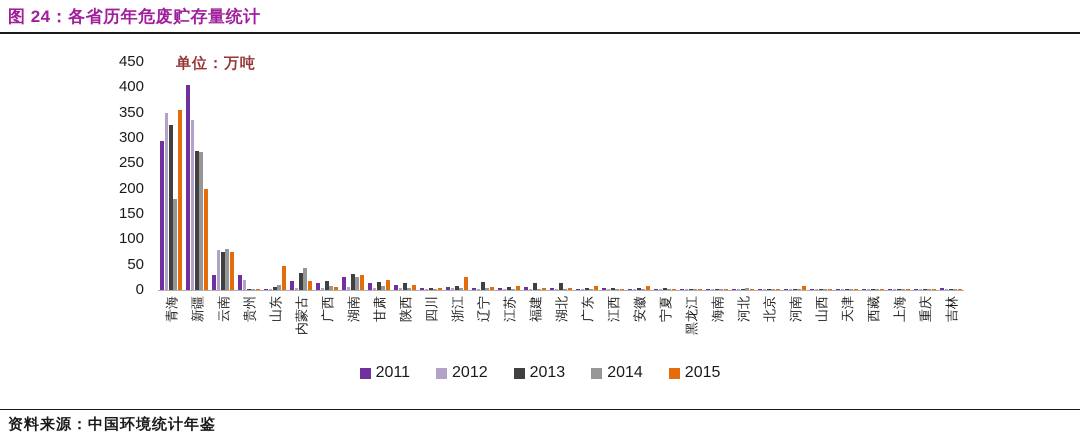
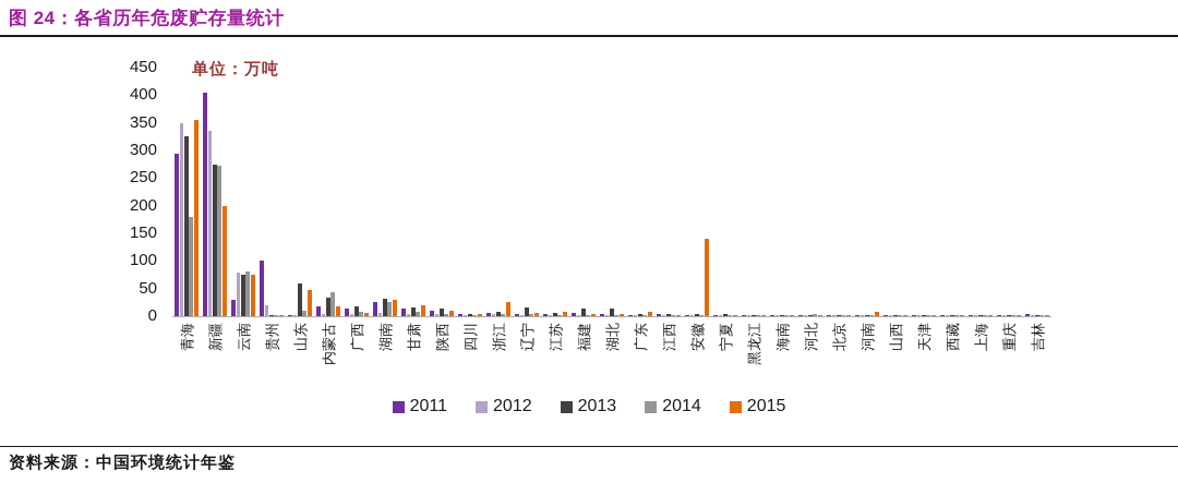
2011/贵州: 30 -> 100
2013/山东: 10 -> 60
2015/安徽: 10 -> 140
